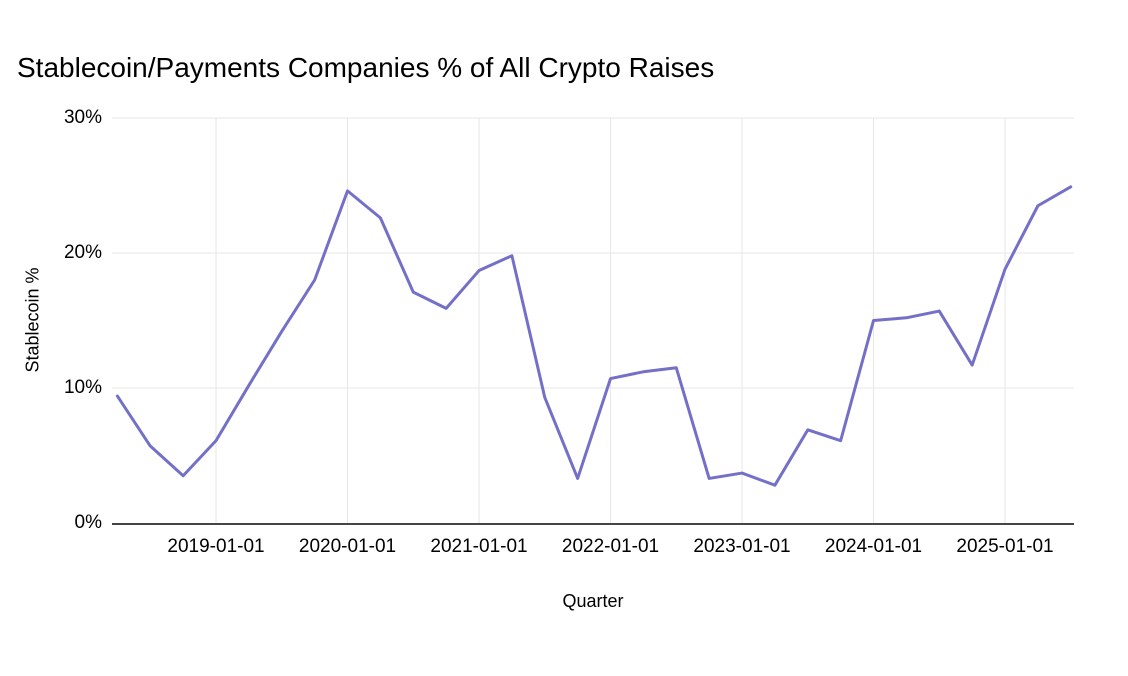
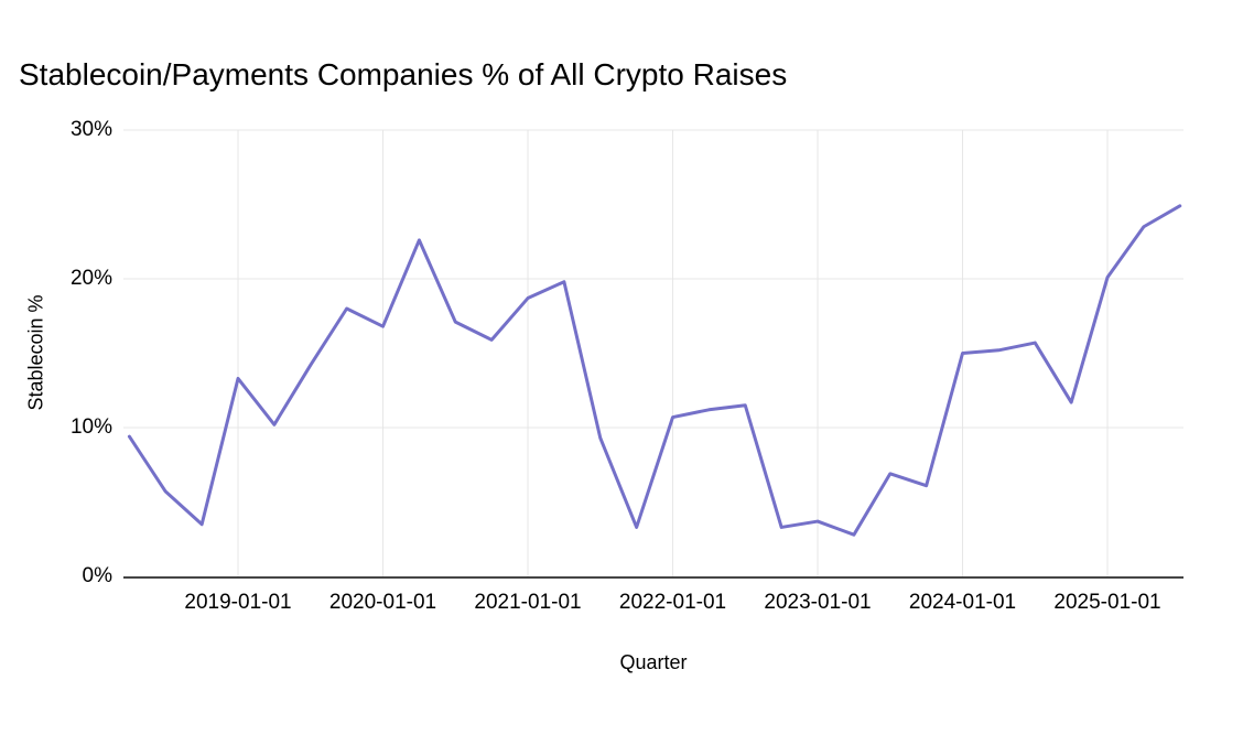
2019-01-01: 6.1% -> 13.3%
2020-01-01: 24.6% -> 16.8%
2025-01-01: 18.8% -> 20.1%
